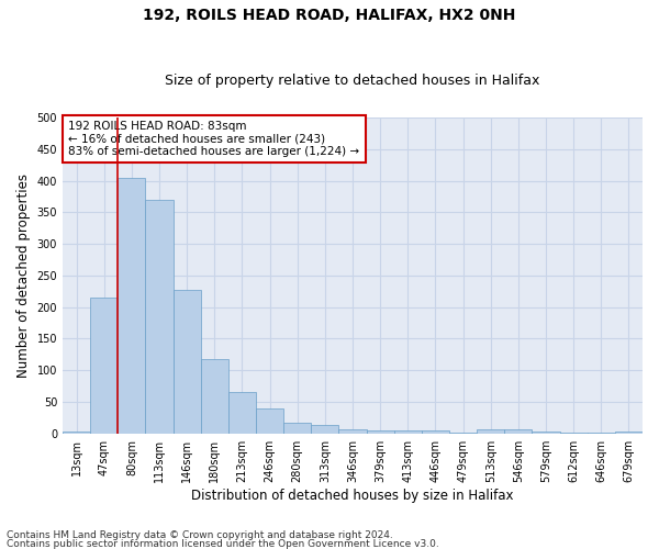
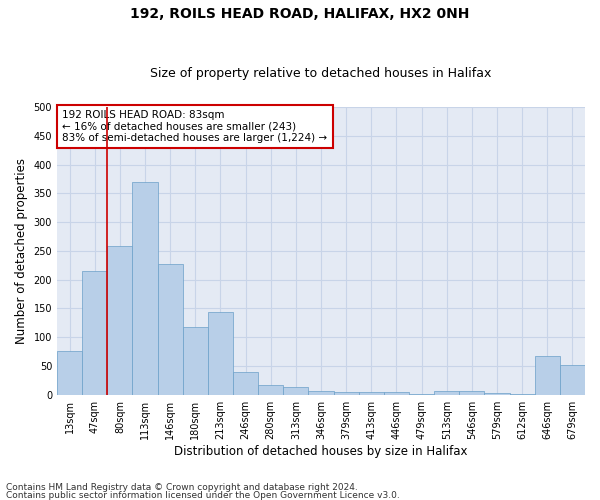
13sqm: 3 -> 76
80sqm: 405 -> 258
213sqm: 65 -> 144
646sqm: 1 -> 68
679sqm: 3 -> 52
